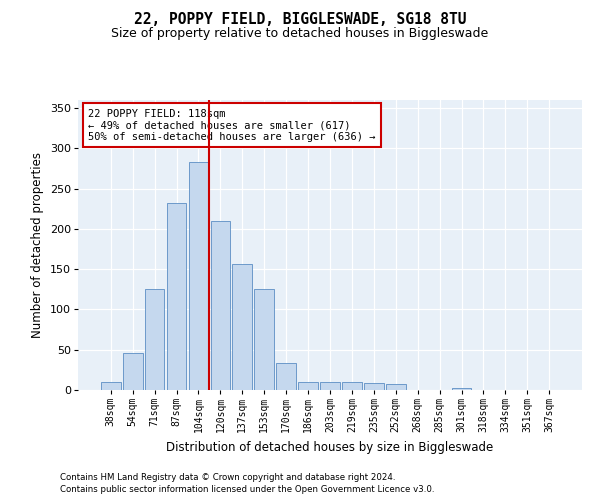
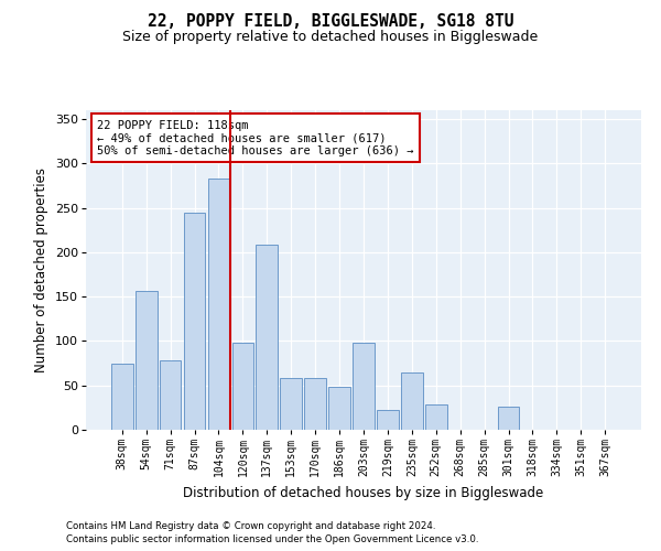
38sqm: 10 -> 74
54sqm: 46 -> 156
71sqm: 126 -> 78
87sqm: 232 -> 244
120sqm: 210 -> 98
137sqm: 157 -> 208
153sqm: 125 -> 58
170sqm: 34 -> 58
186sqm: 10 -> 48
203sqm: 10 -> 98
219sqm: 10 -> 22
235sqm: 9 -> 64
252sqm: 7 -> 28
301sqm: 2 -> 26
